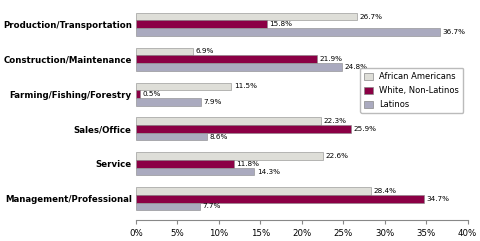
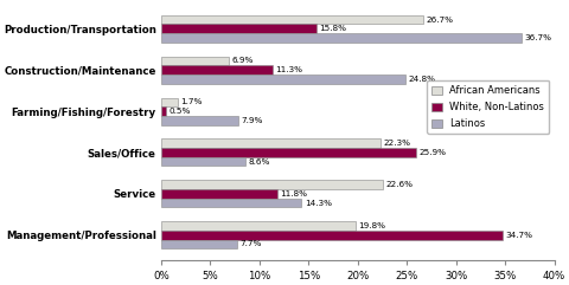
White, Non-Latinos/Construction/Maintenance: 21.9% -> 11.3%
African Americans/Farming/Fishing/Forestry: 11.5% -> 1.7%
African Americans/Management/Professional: 28.4% -> 19.8%
